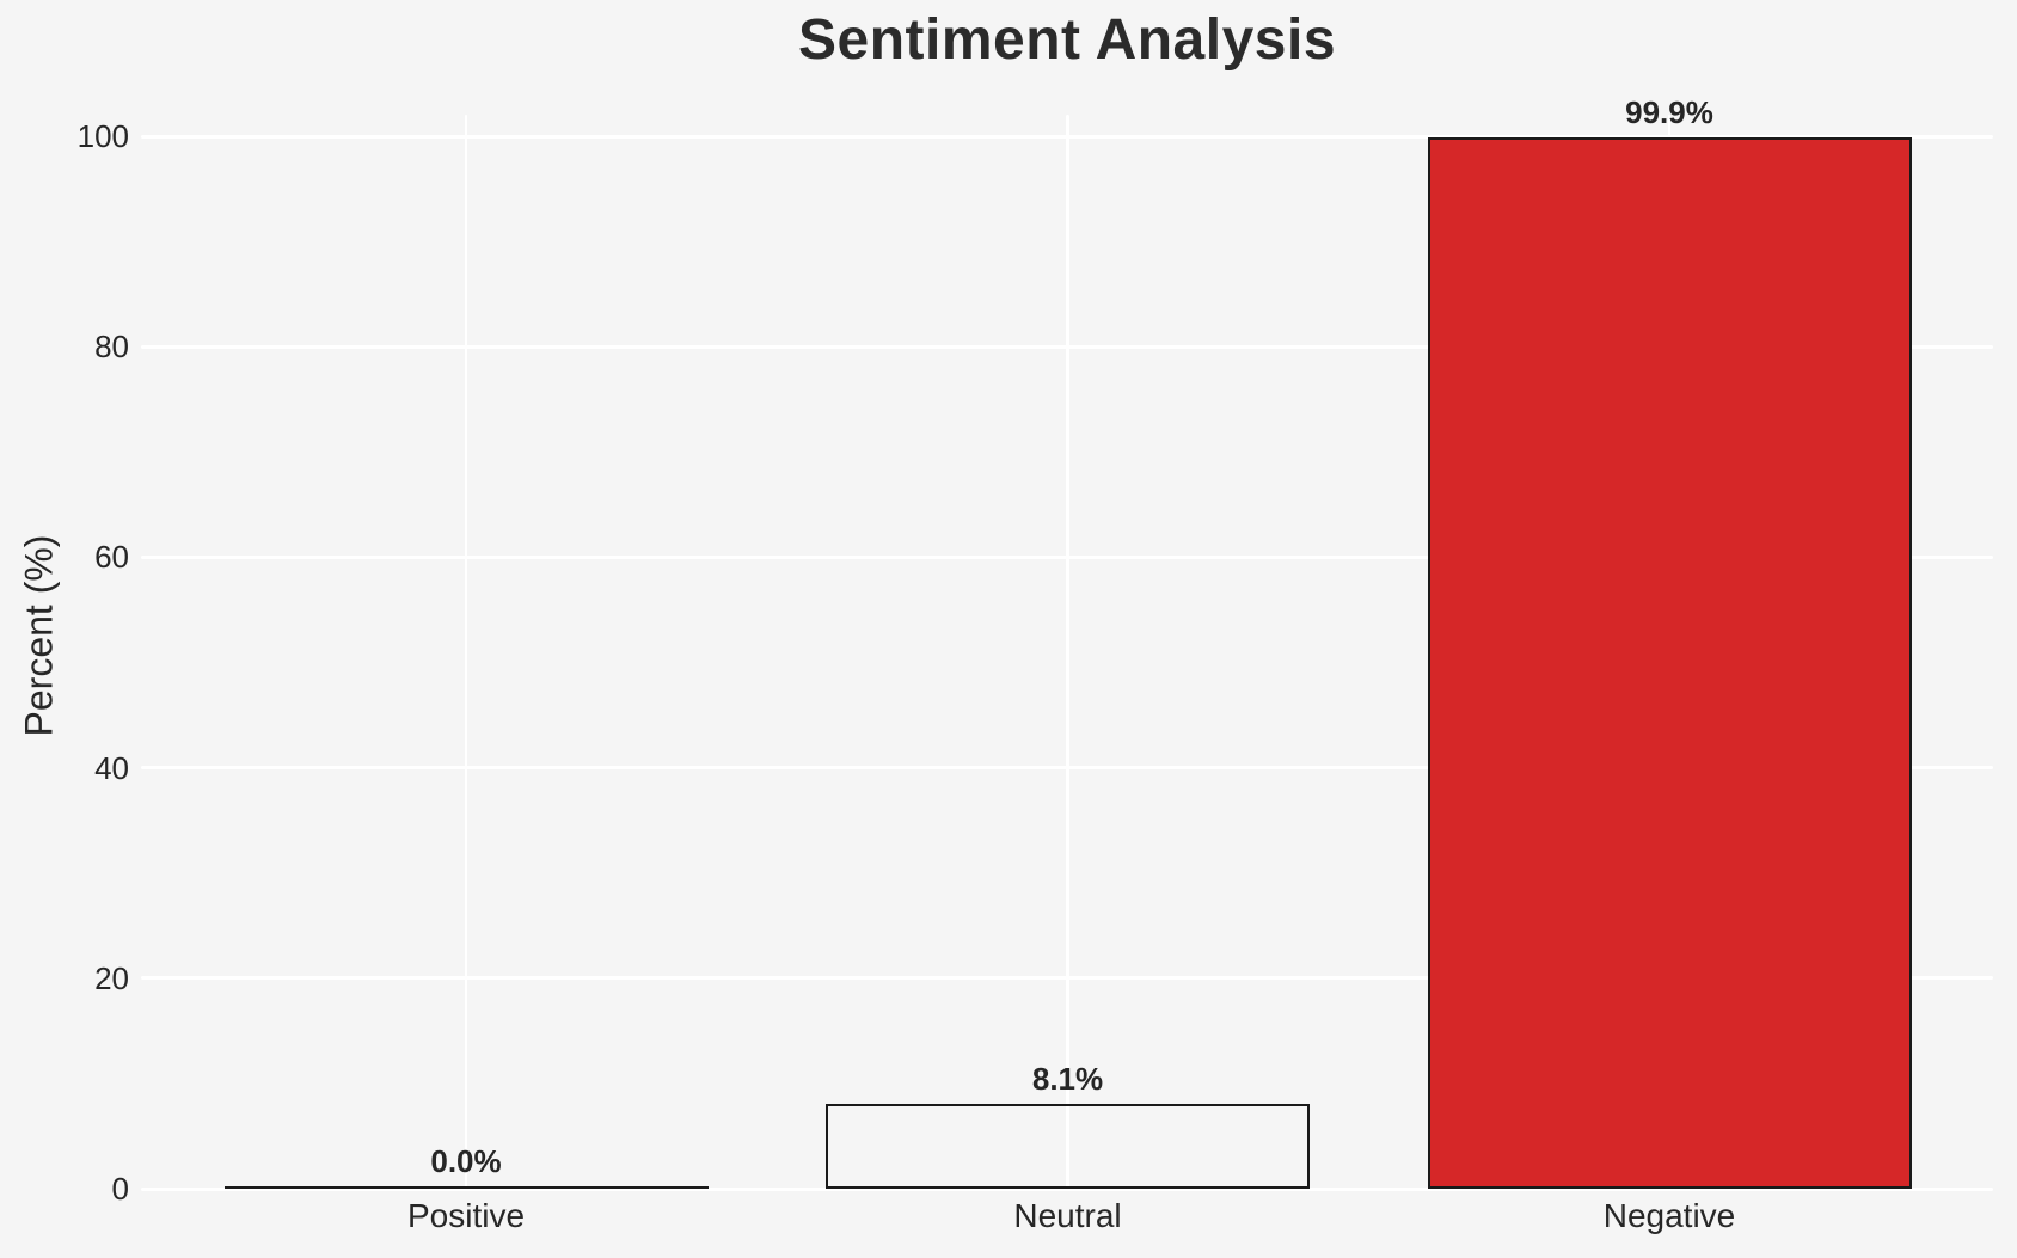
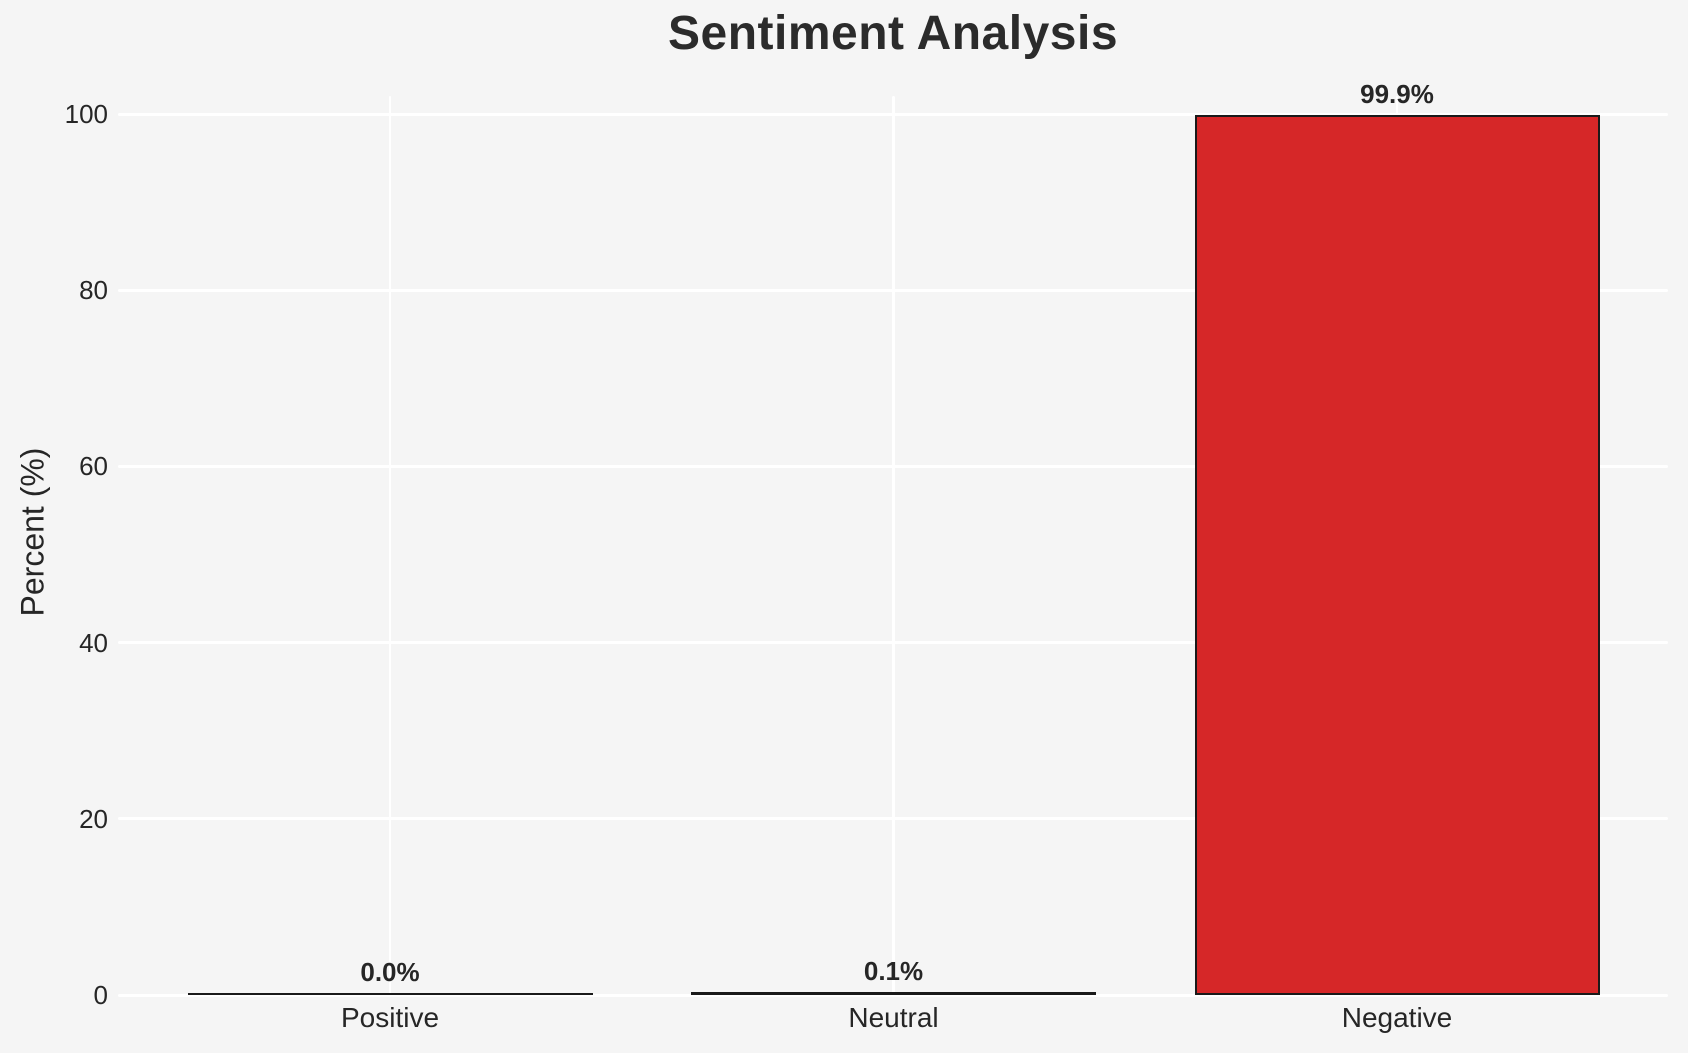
Neutral: 8.1% -> 0.1%
